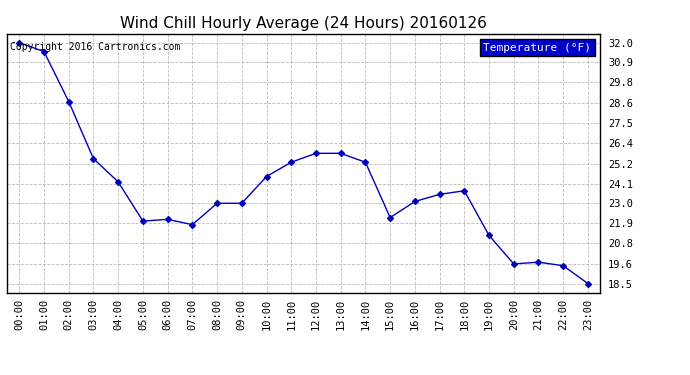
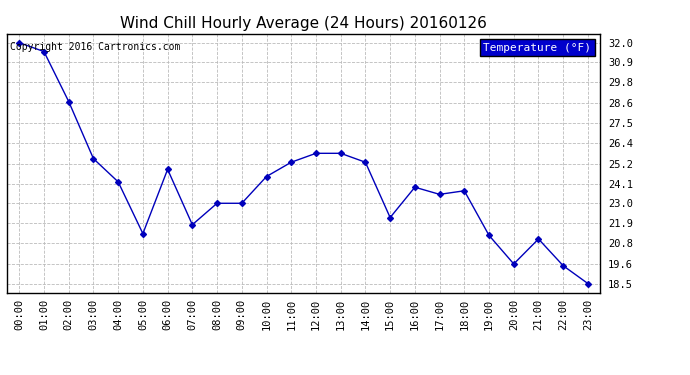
05:00: 22.0 -> 21.3
06:00: 22.1 -> 24.9
16:00: 23.1 -> 23.9
21:00: 19.7 -> 21.0
